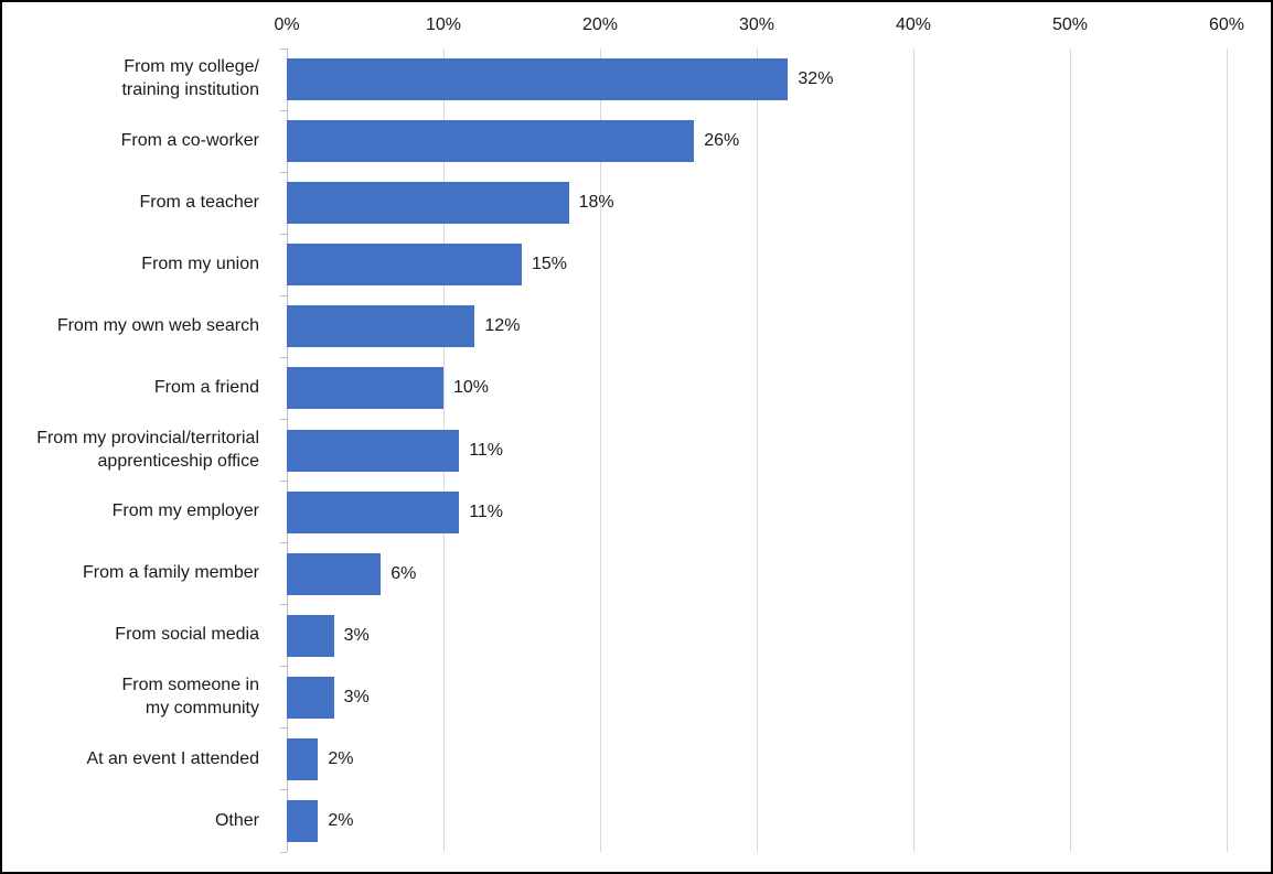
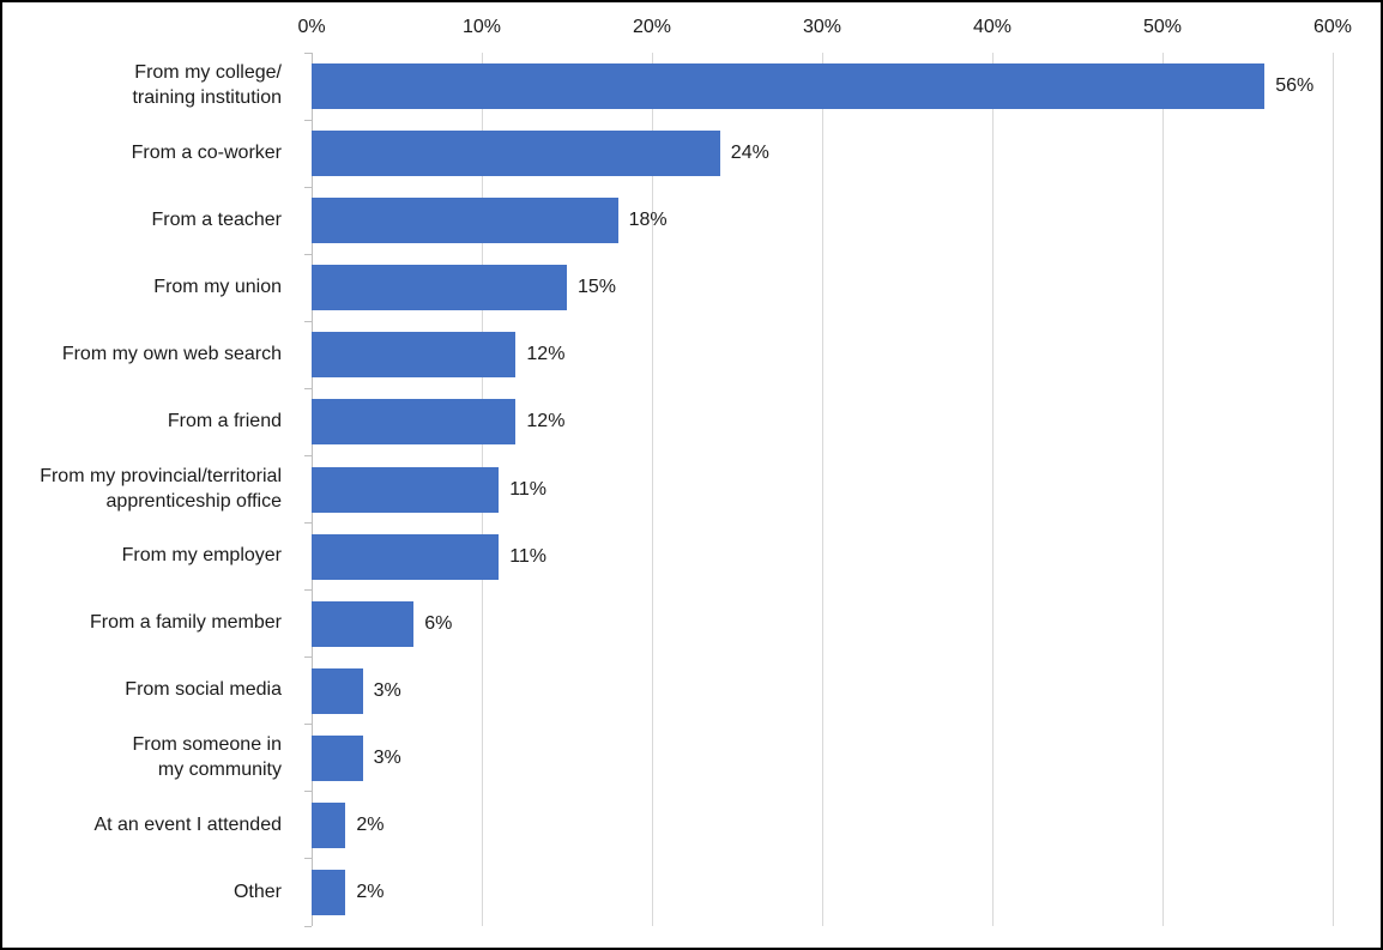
From my college/ training institution: 32% -> 56%
From a co-worker: 26% -> 24%
From a friend: 10% -> 12%
